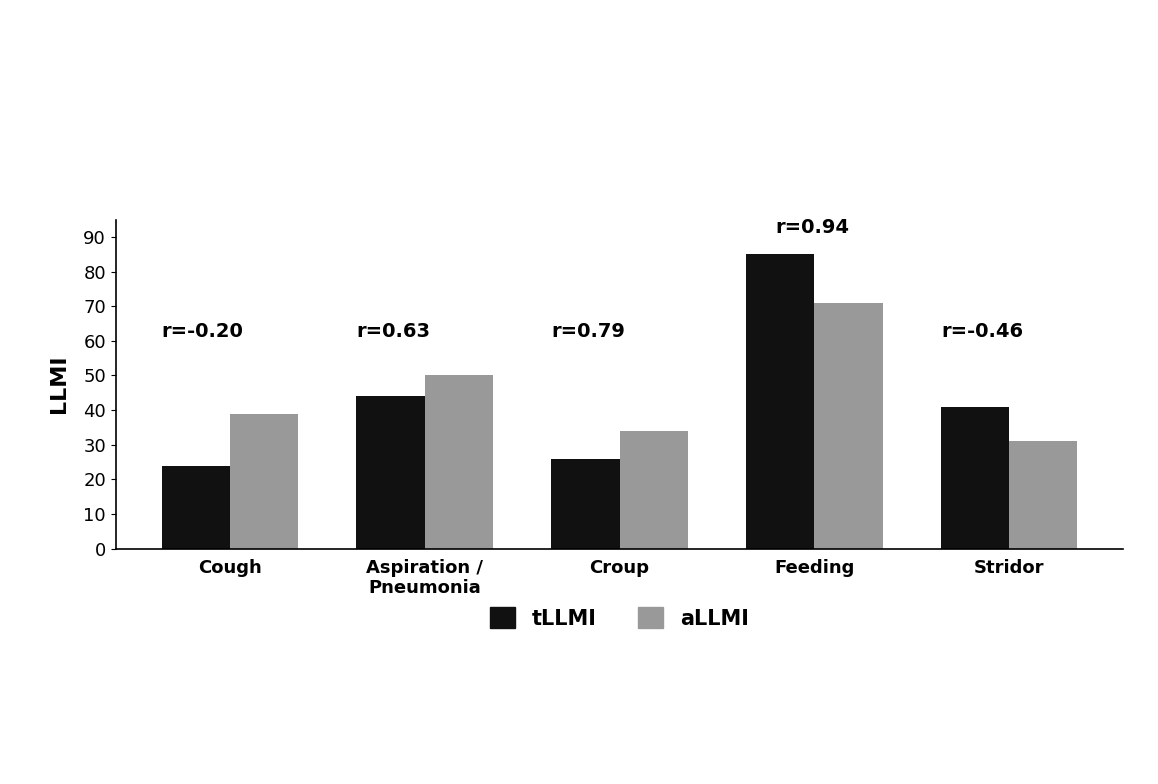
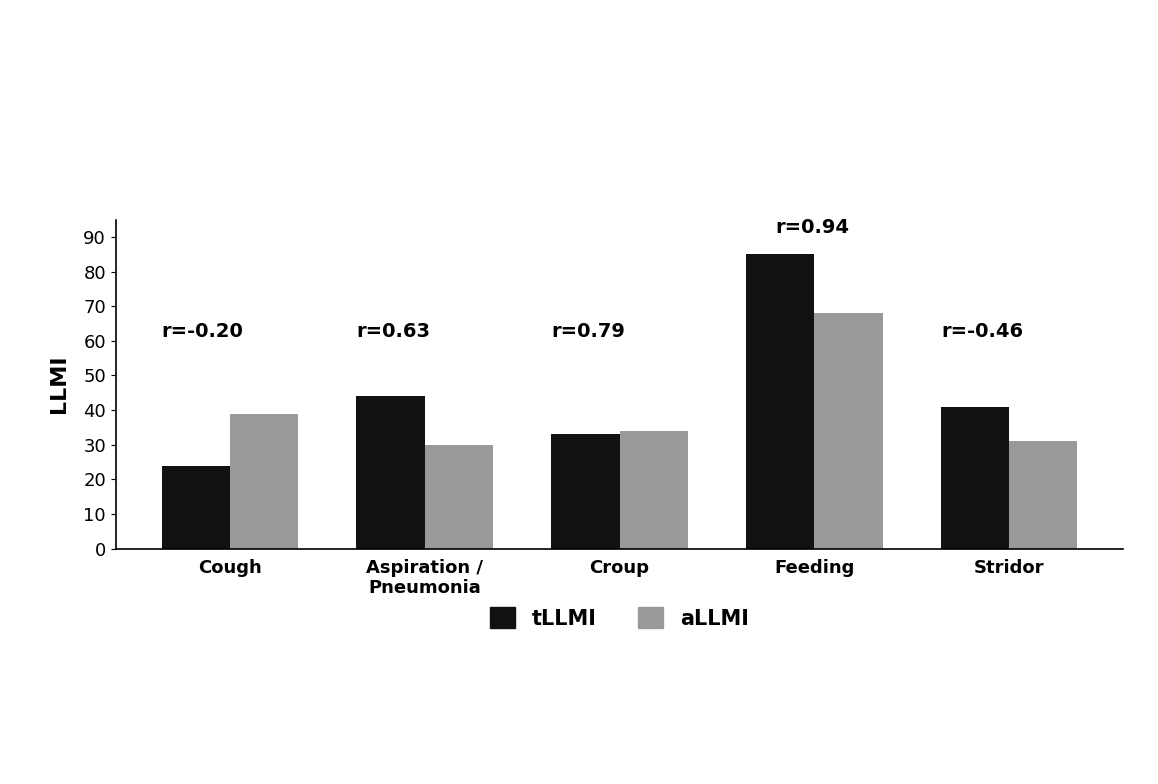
aLLMI/Aspiration / Pneumonia: 50 -> 30
tLLMI/Croup: 26 -> 33
aLLMI/Feeding: 71 -> 68
